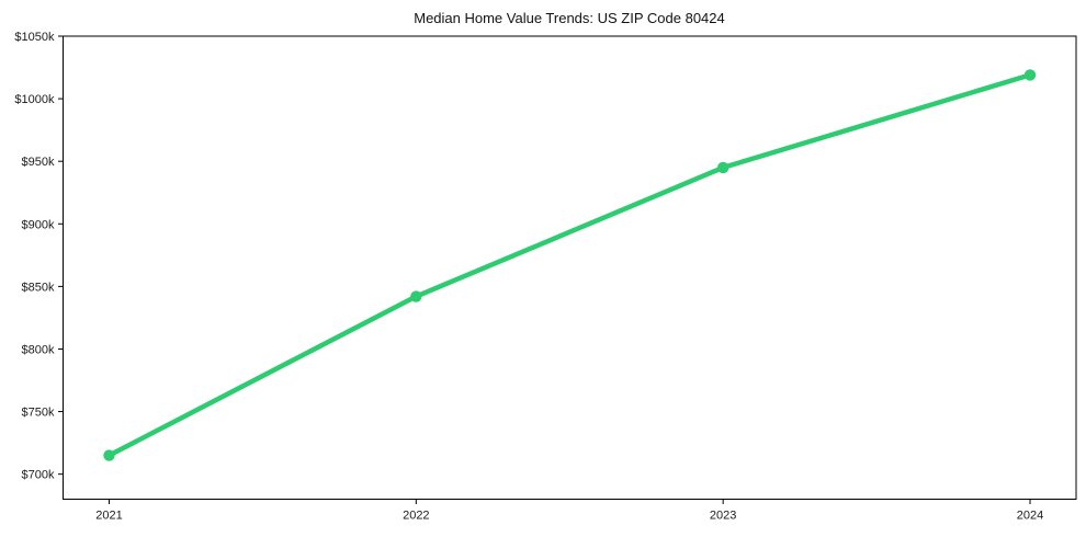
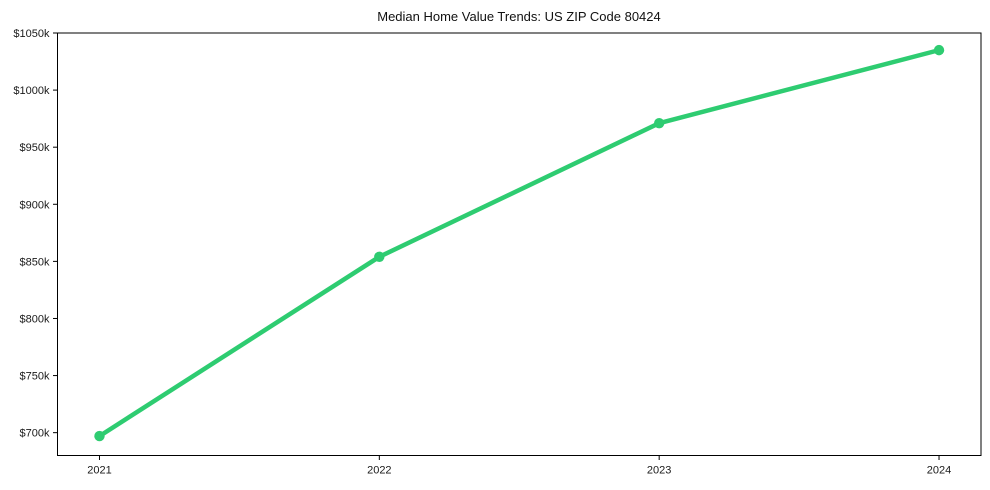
2021: $715k -> $697k
2022: $842k -> $854k
2023: $945k -> $971k
2024: $1019k -> $1035k
